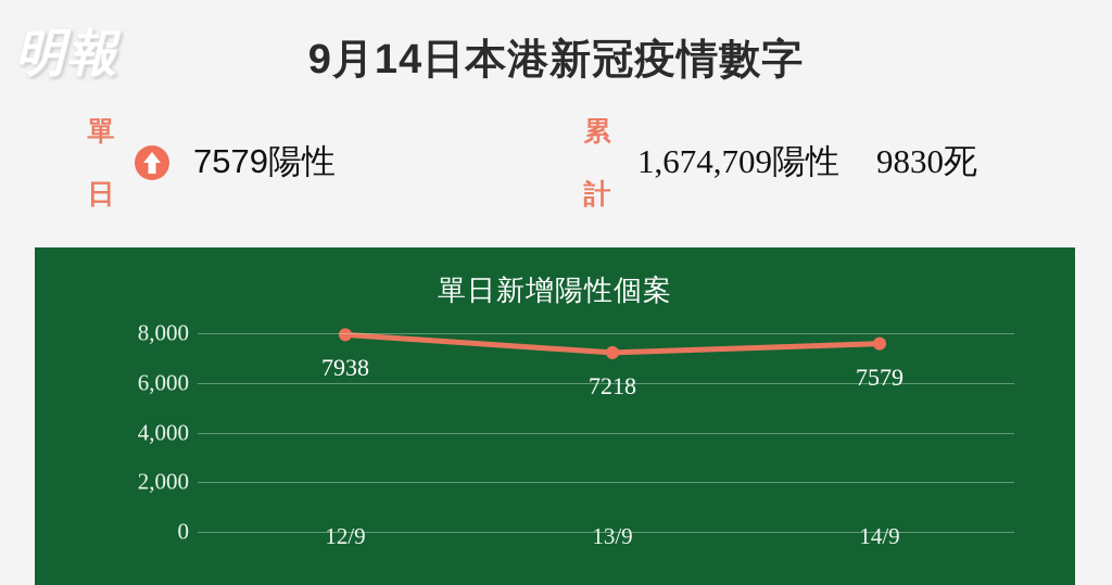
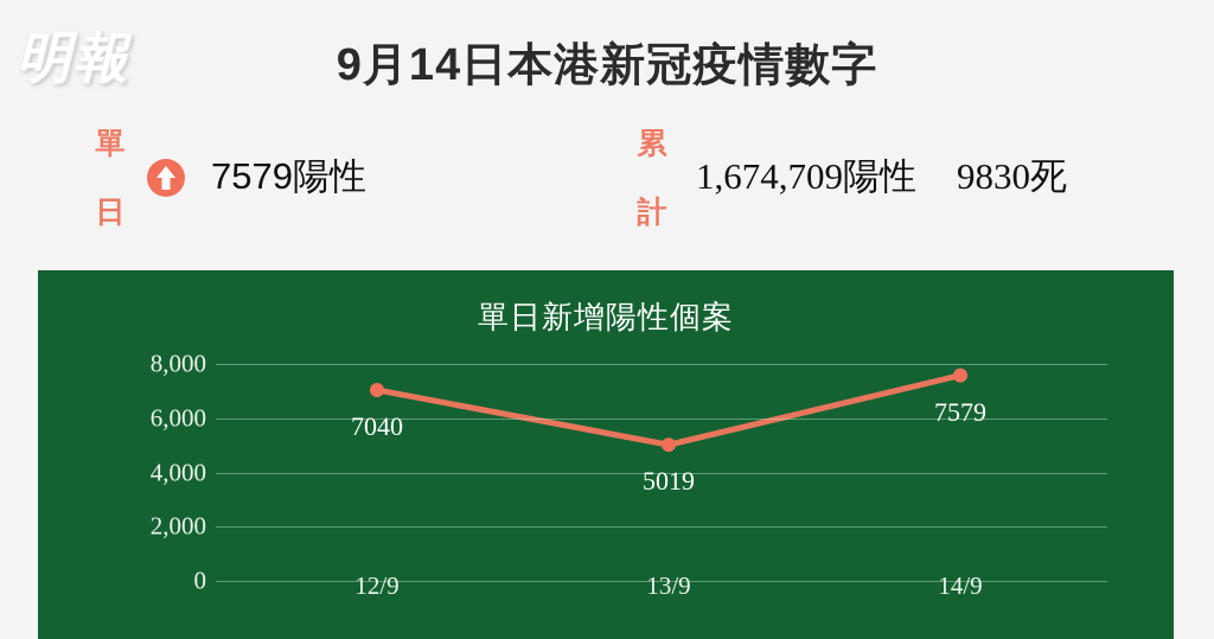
12/9: 7938 -> 7040
13/9: 7218 -> 5019
